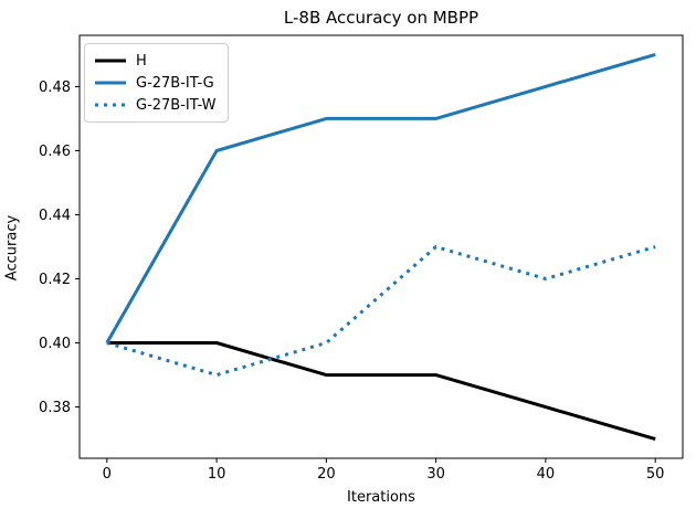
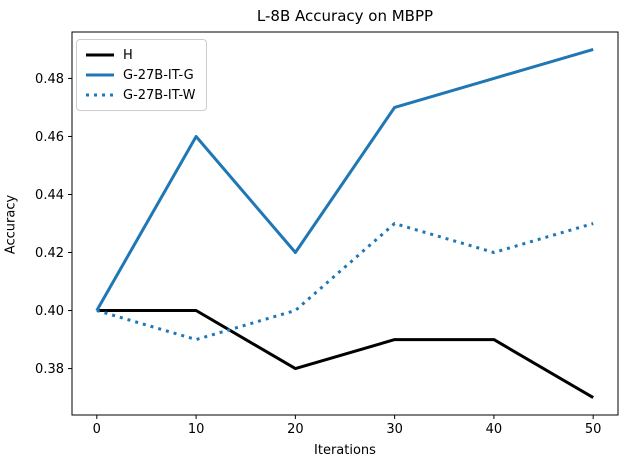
H/20: 0.39 -> 0.38
G-27B-IT-G/20: 0.47 -> 0.42
H/40: 0.38 -> 0.39
